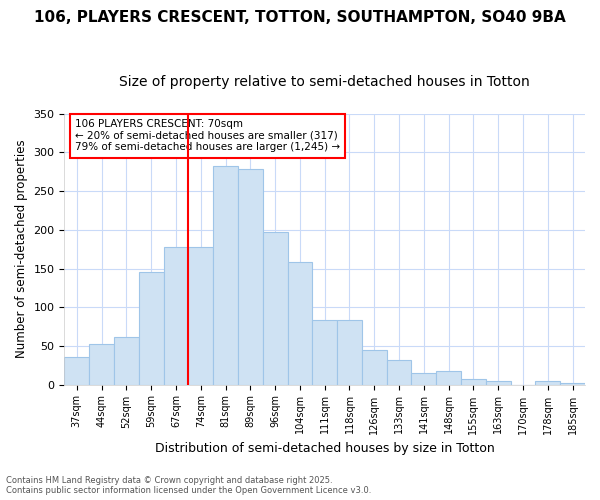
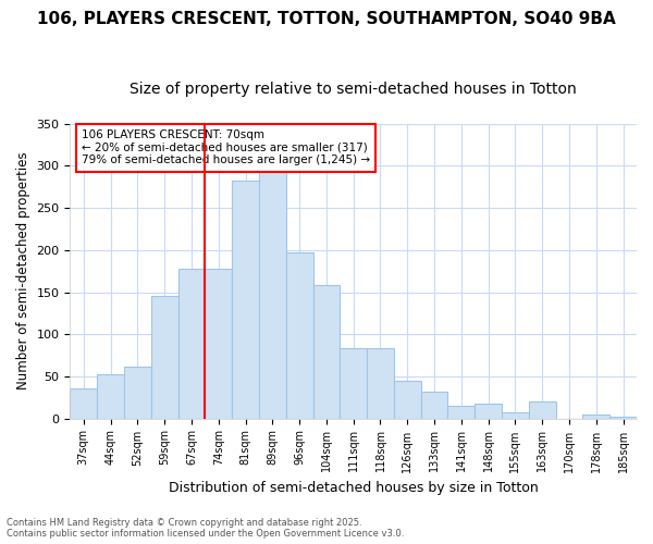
89sqm: 278 -> 296
163sqm: 5 -> 20
